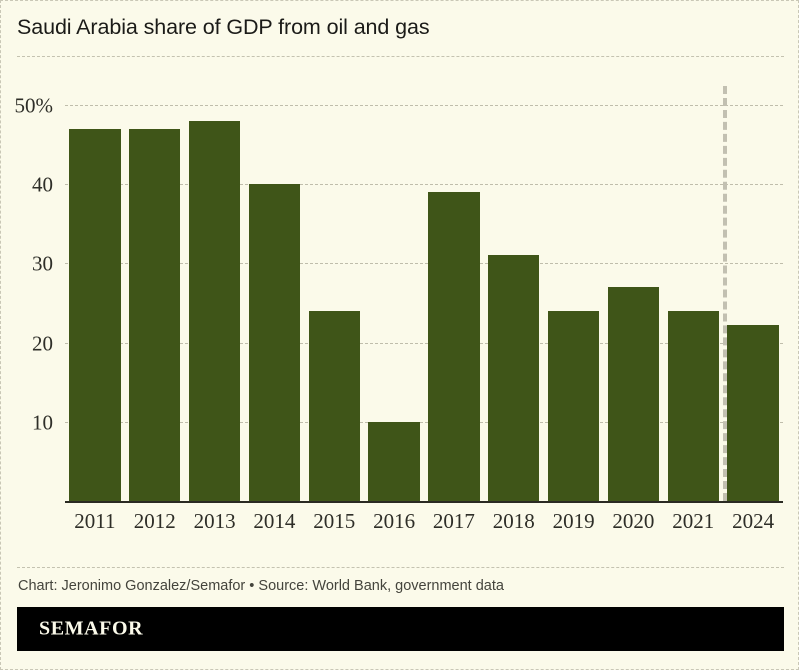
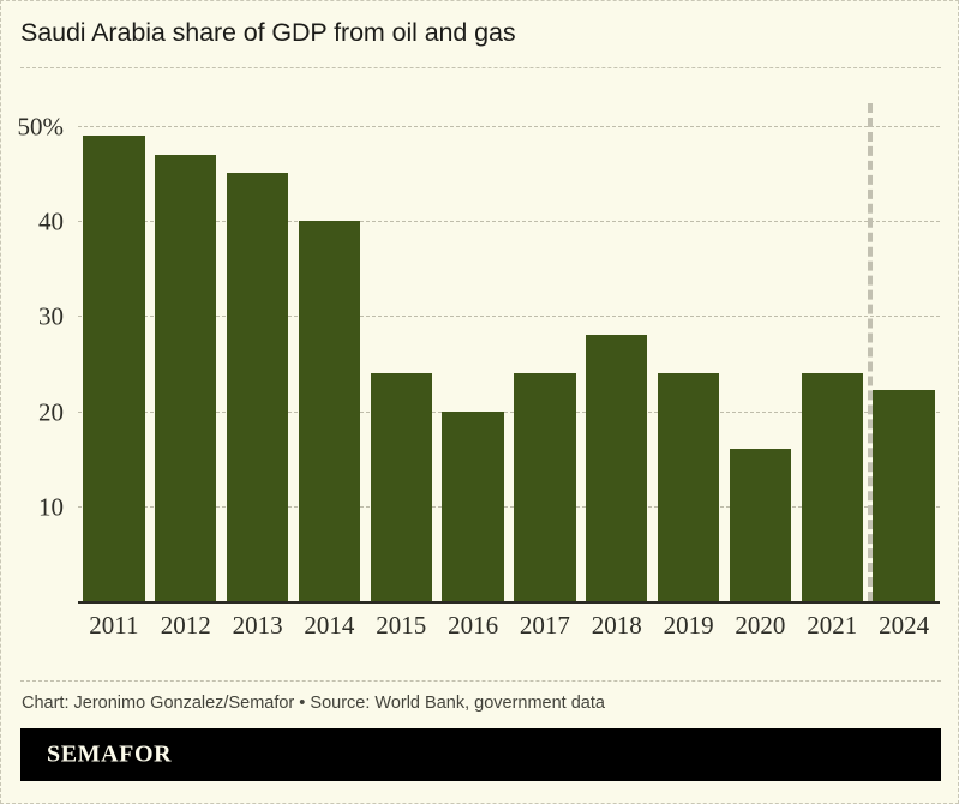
2011: 47% -> 49%
2013: 48% -> 45%
2016: 10% -> 20%
2017: 39% -> 24%
2018: 31% -> 28%
2020: 27% -> 16%
